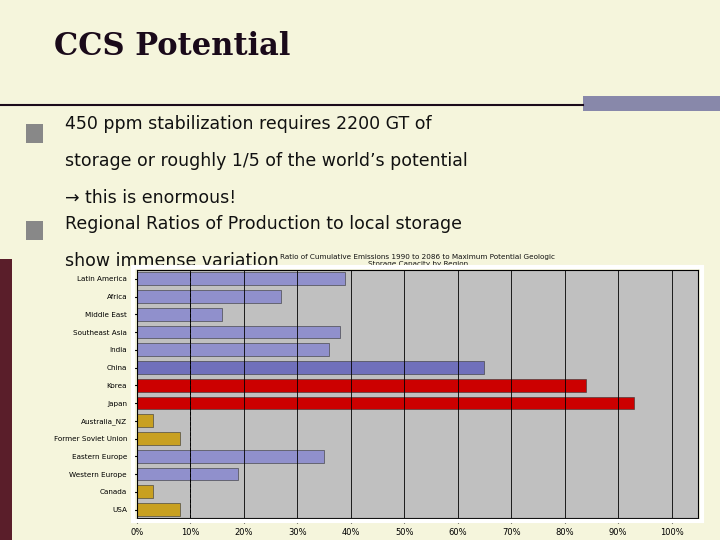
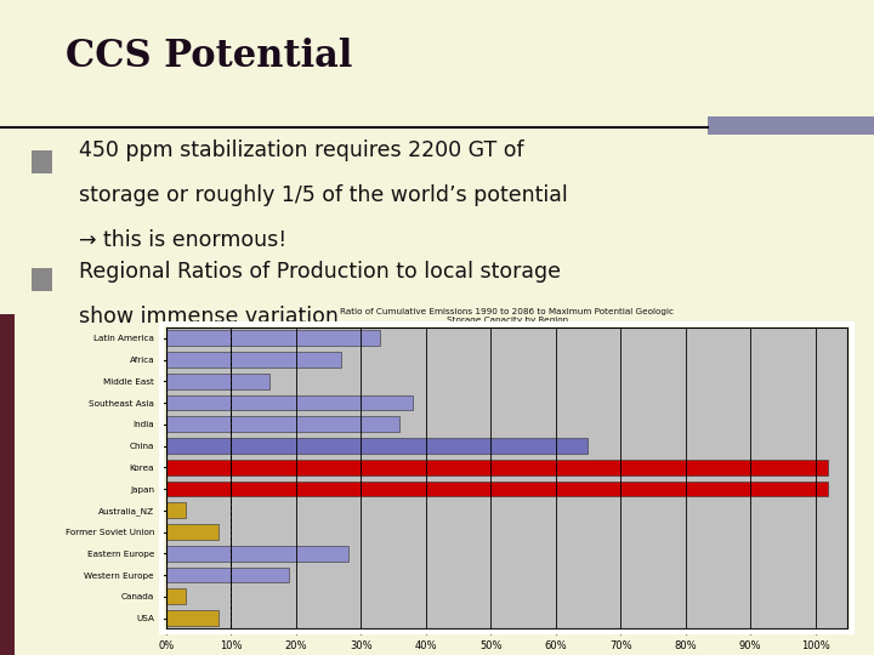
Latin America: 39% -> 33%
Korea: 84% -> 102%
Japan: 93% -> 102%
Eastern Europe: 35% -> 28%
